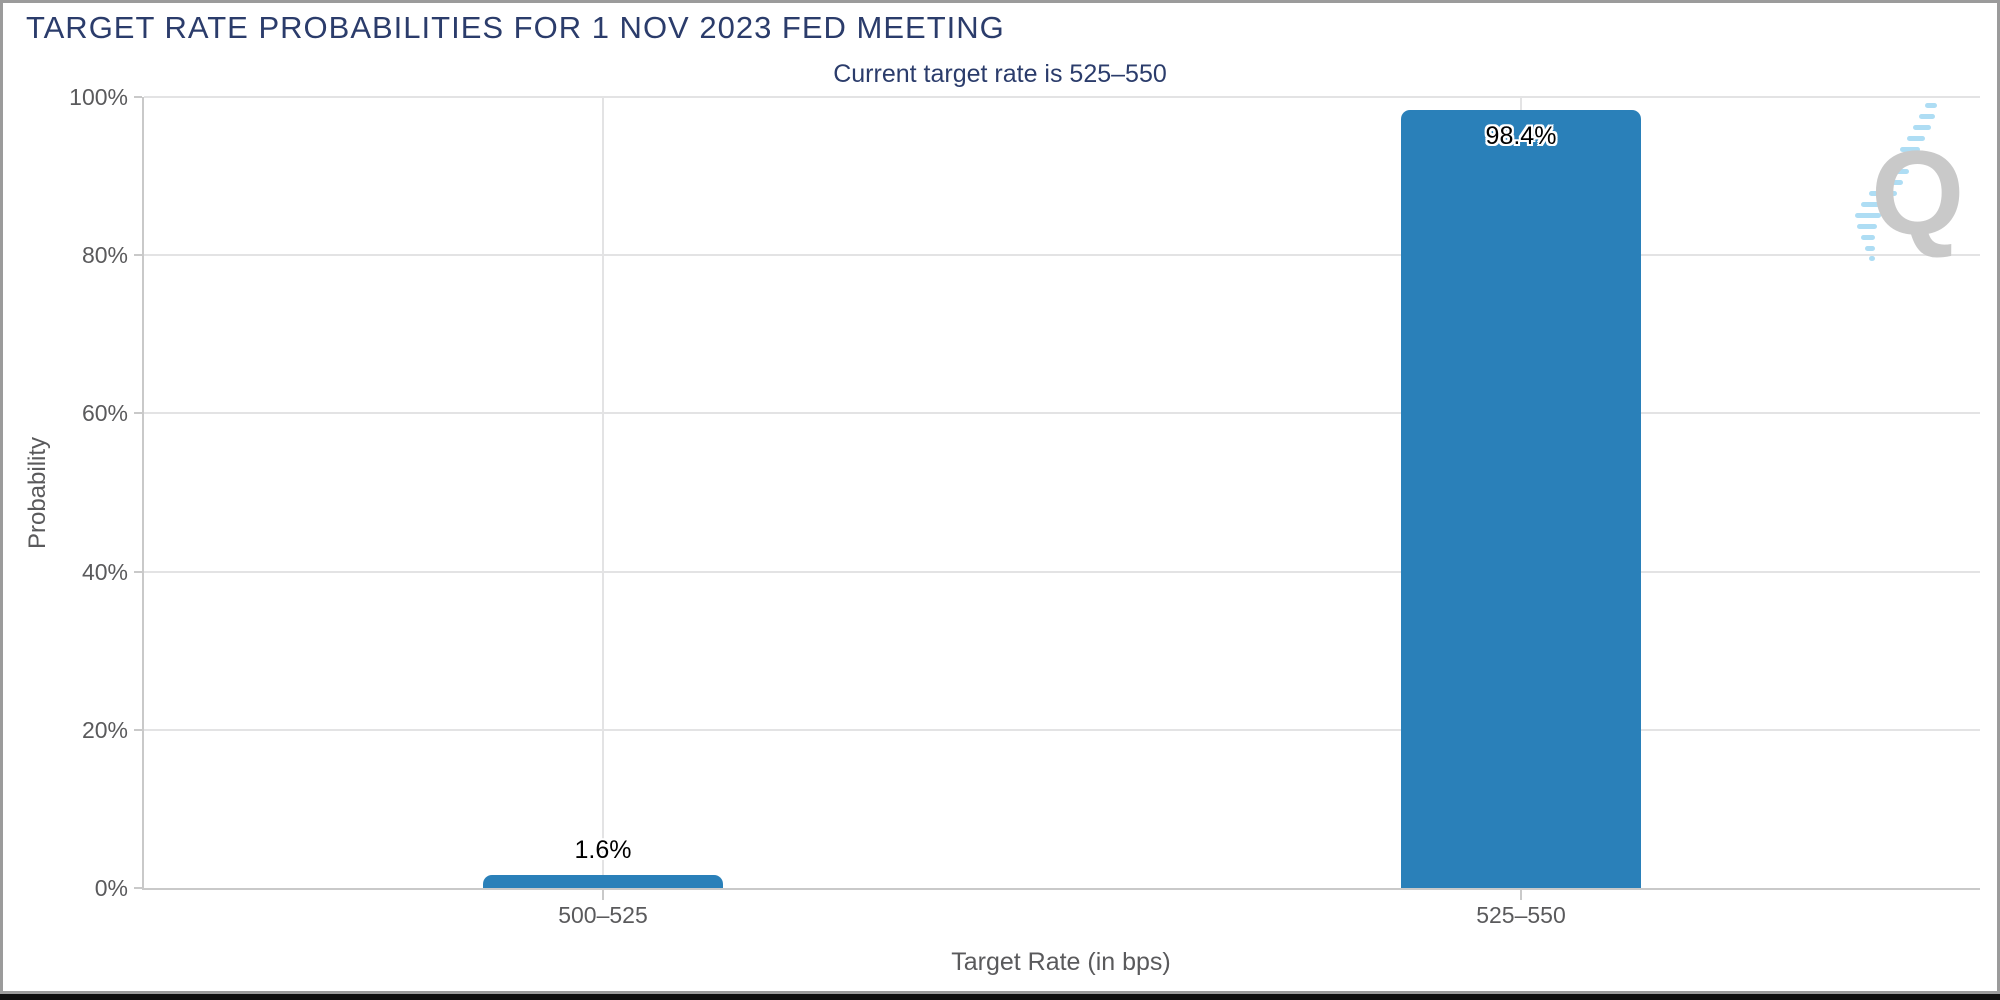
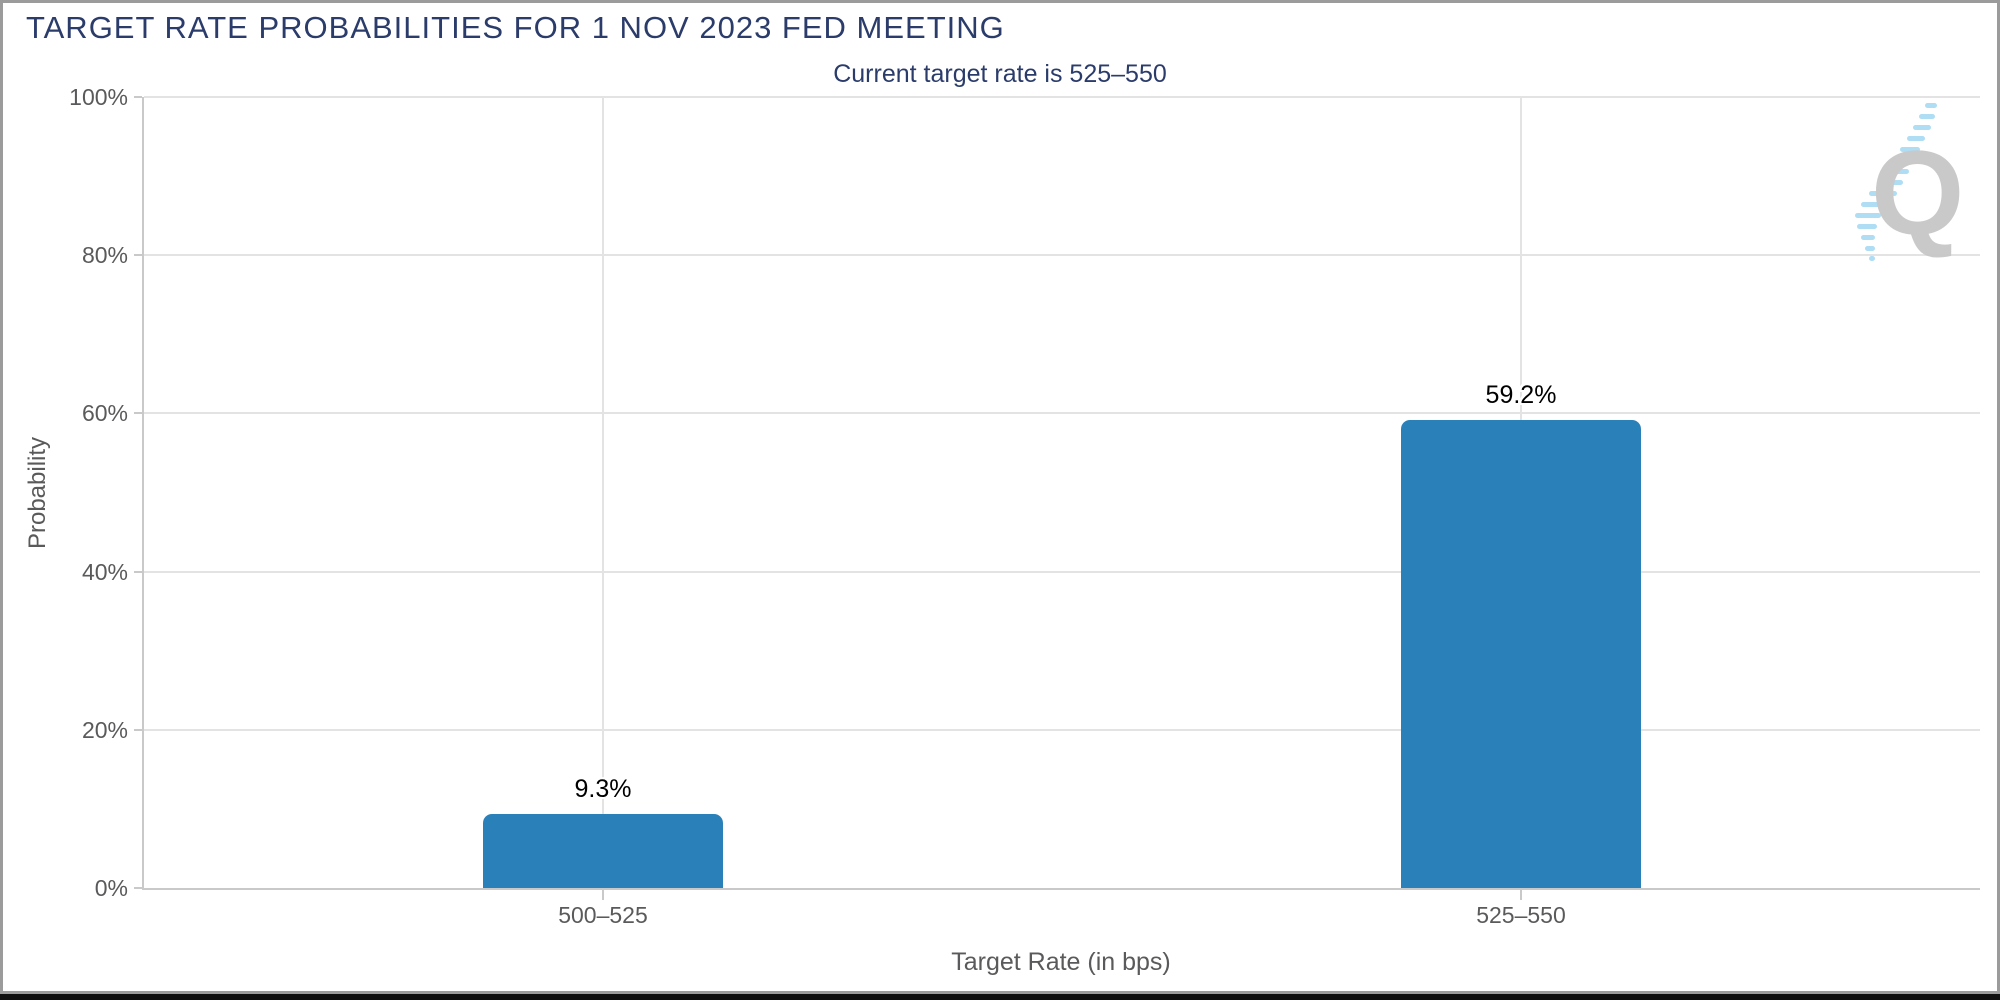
500–525: 1.6% -> 9.3%
525–550: 98.4% -> 59.2%
